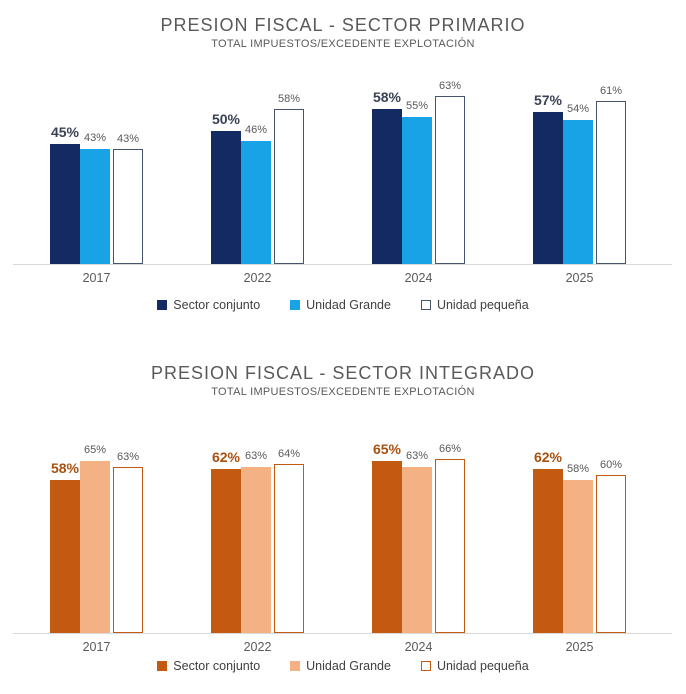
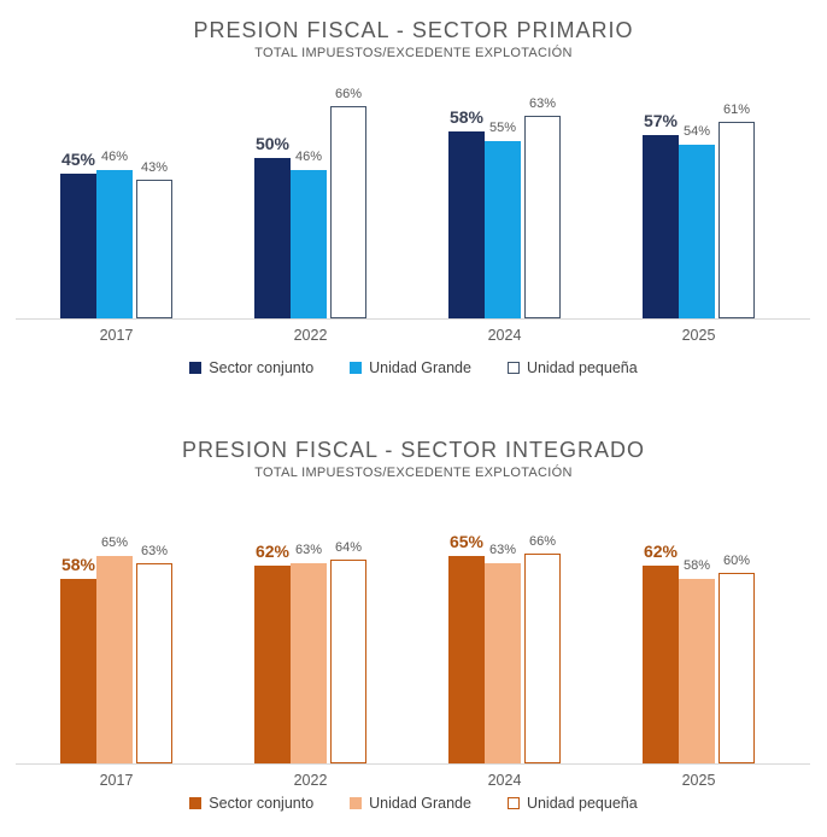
PRESION FISCAL - SECTOR PRIMARIO/Unidad Grande/2017: 43% -> 46%
PRESION FISCAL - SECTOR PRIMARIO/Unidad pequeña/2022: 58% -> 66%
